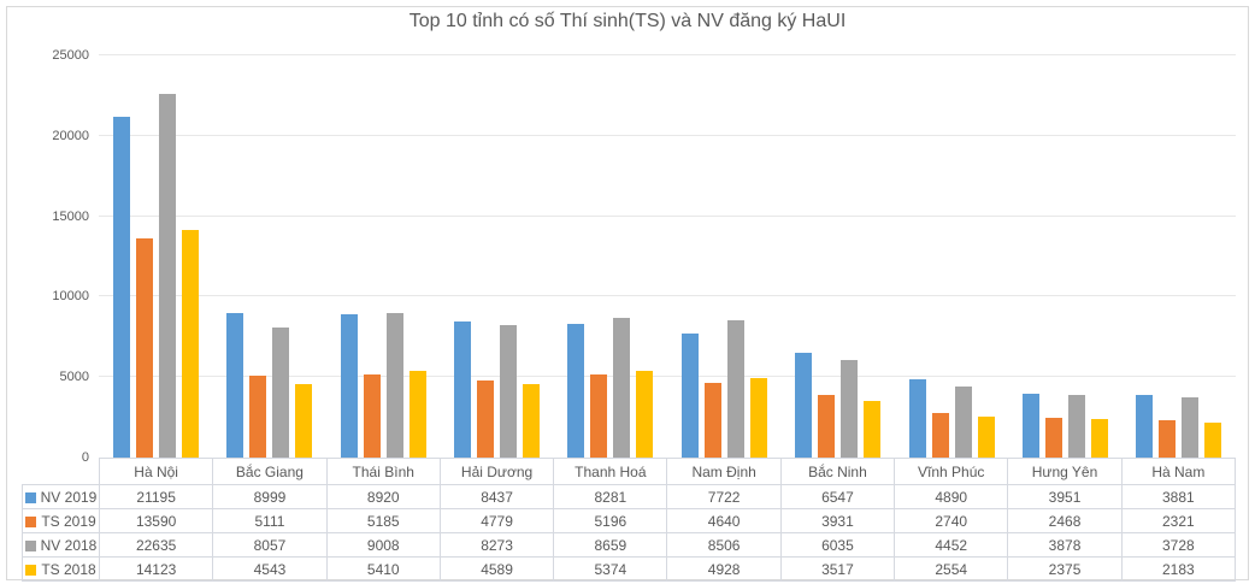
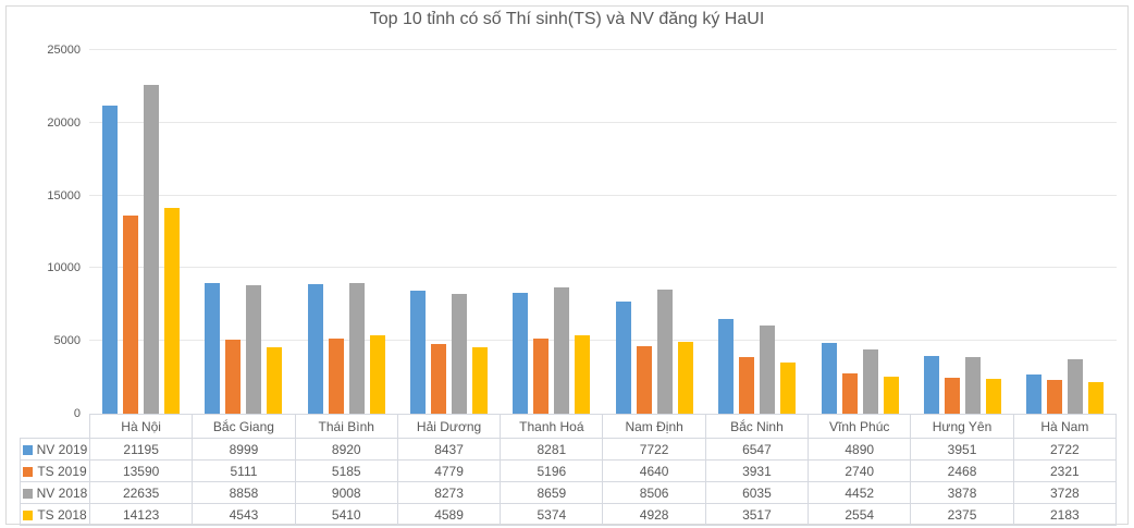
NV 2018/Bắc Giang: 8057 -> 8858
NV 2019/Hà Nam: 3881 -> 2722
